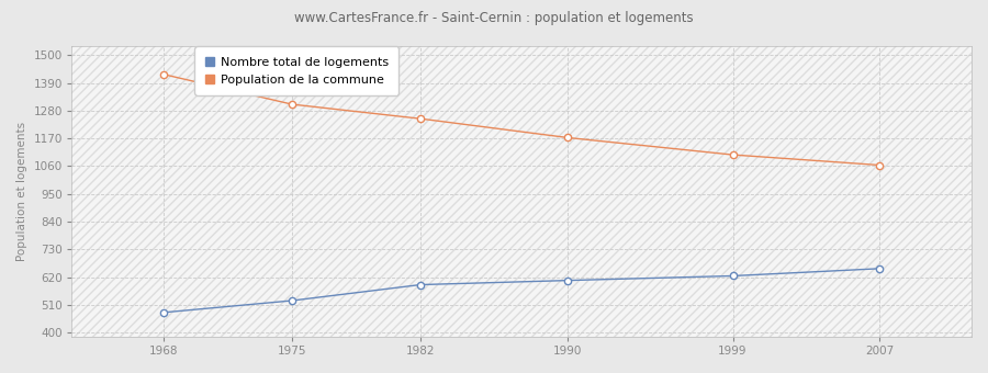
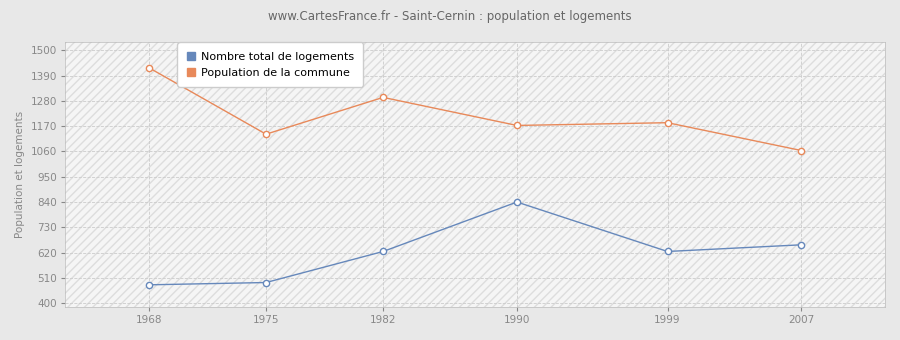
Nombre total de logements/1975: 527 -> 490
Population de la commune/1975: 1305 -> 1135
Nombre total de logements/1982: 590 -> 625
Population de la commune/1982: 1248 -> 1295
Nombre total de logements/1990: 607 -> 840
Population de la commune/1999: 1105 -> 1185
